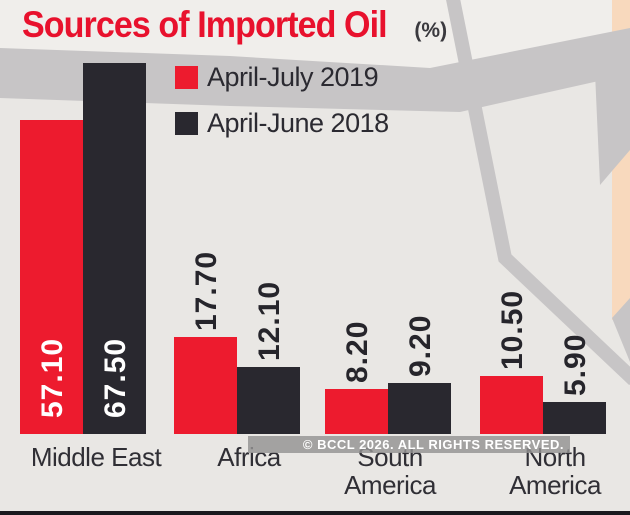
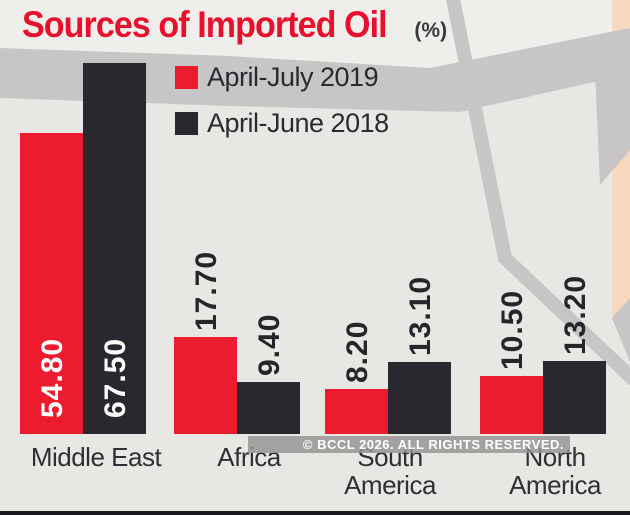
April-July 2019/Middle East: 57.10 -> 54.80
April-June 2018/Africa: 12.10 -> 9.40
April-June 2018/South America: 9.20 -> 13.10
April-June 2018/North America: 5.90 -> 13.20
